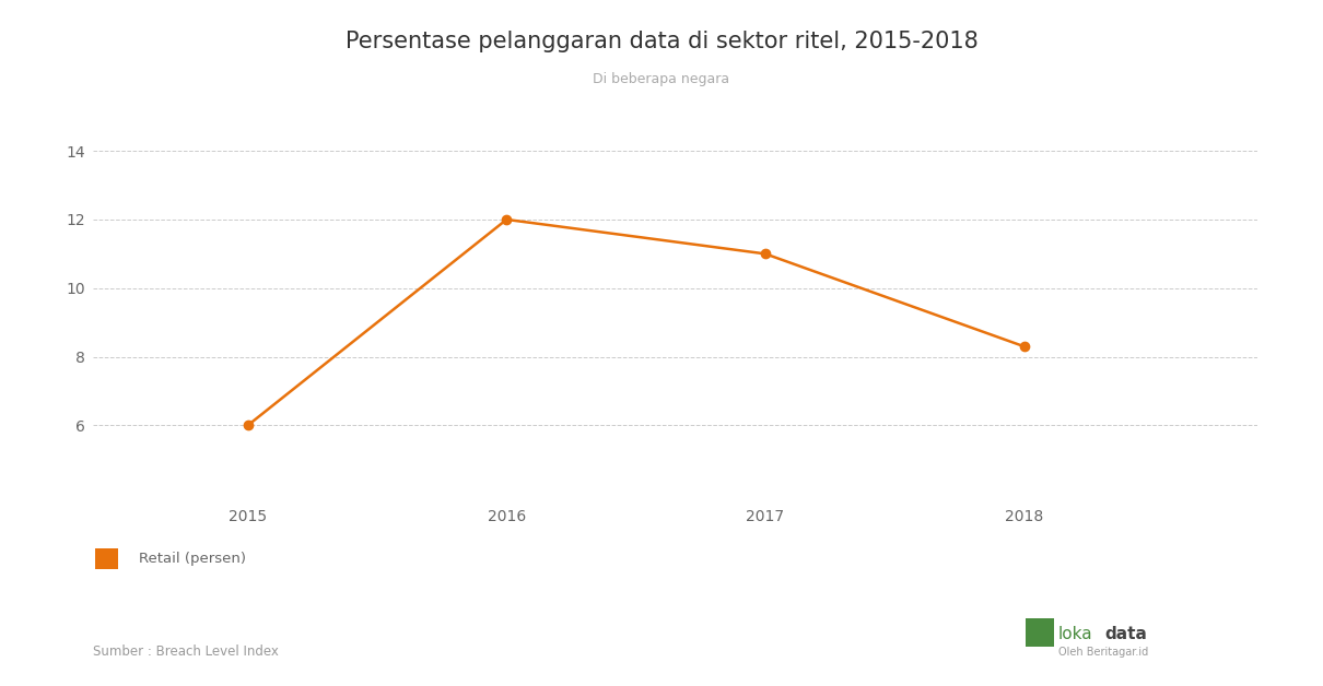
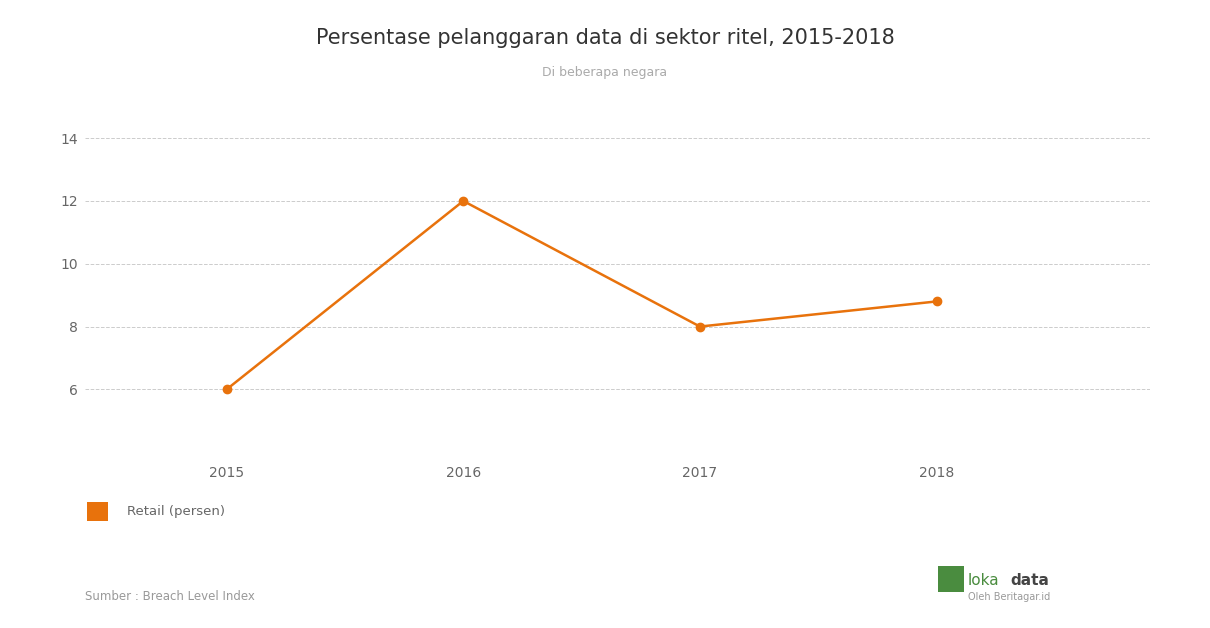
2017: 11.0 -> 8.0
2018: 8.3 -> 8.8
